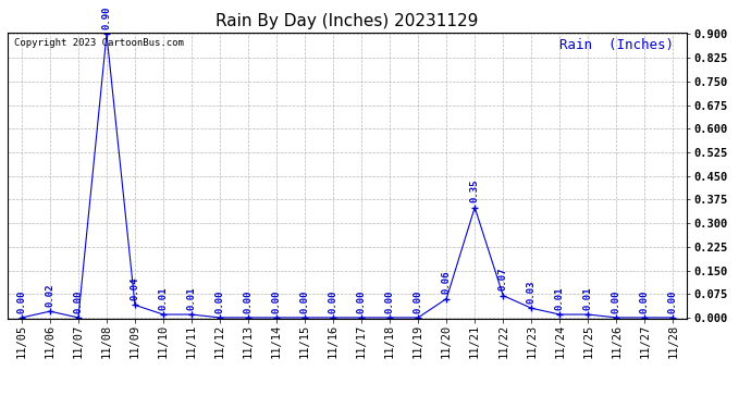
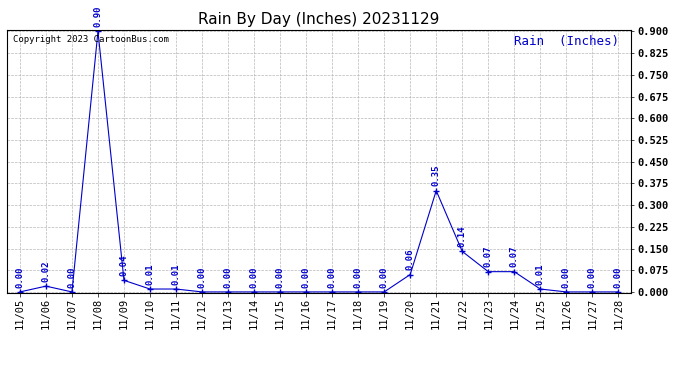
11/22: 0.07 -> 0.14
11/23: 0.03 -> 0.07
11/24: 0.01 -> 0.07
